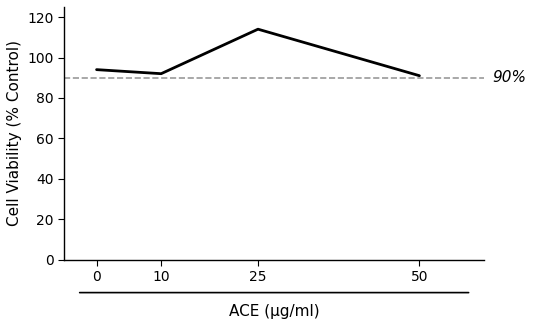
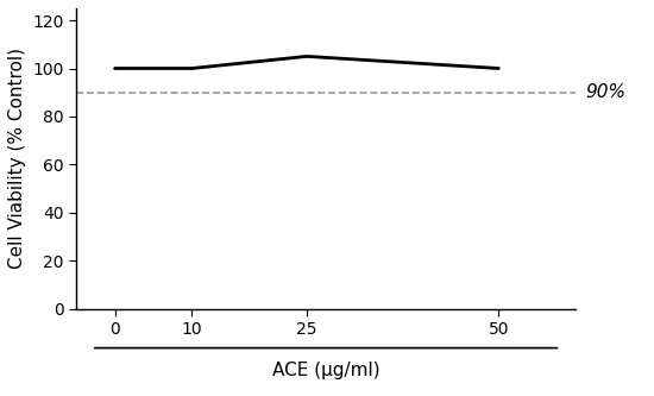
0: 94 -> 100
10: 92 -> 100
25: 114 -> 105
50: 91 -> 100
